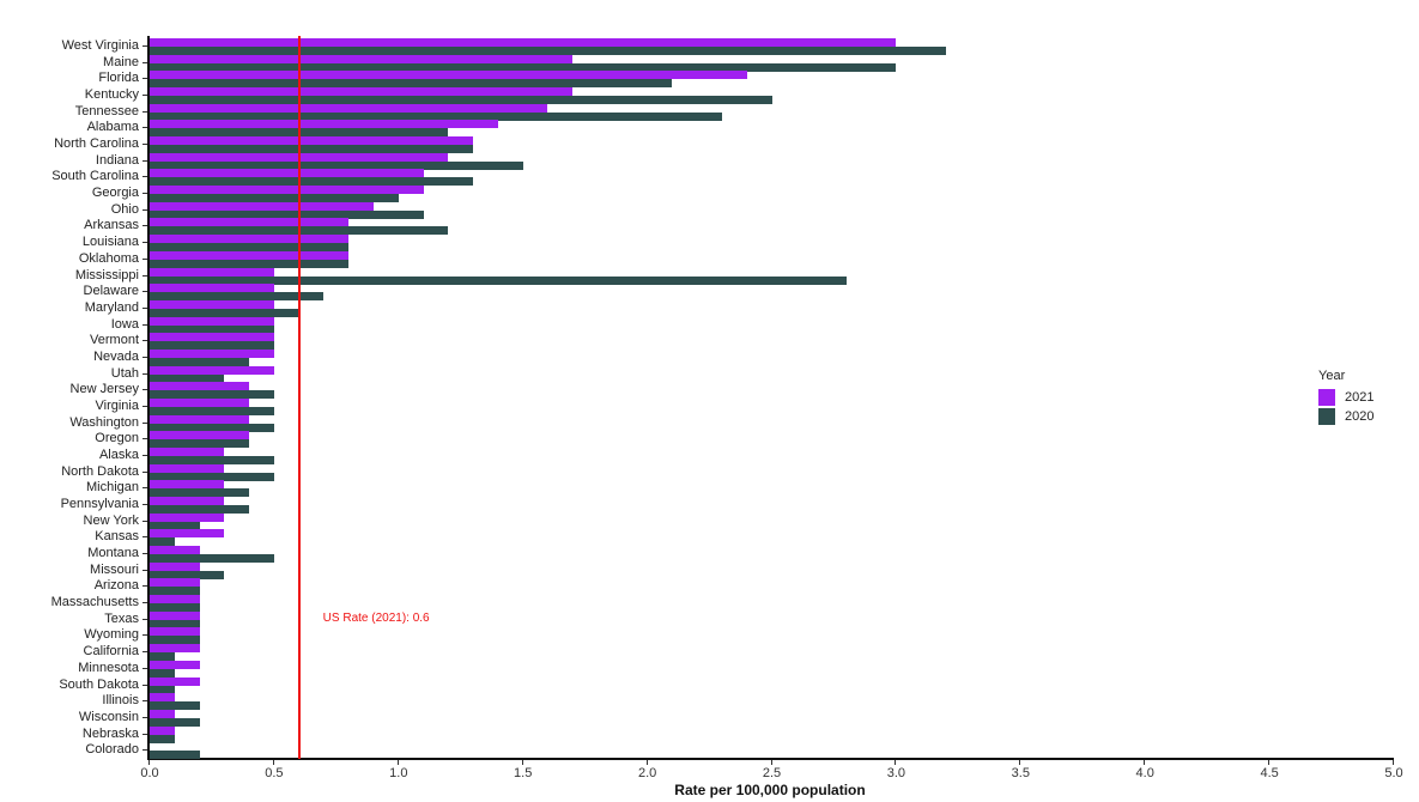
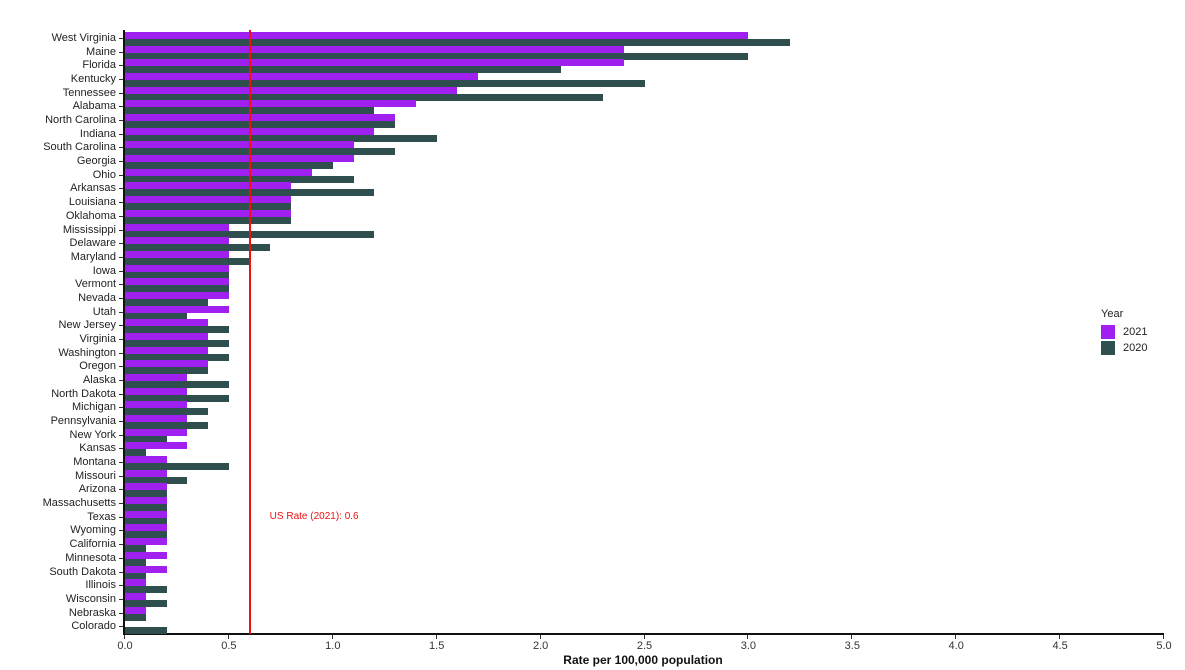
2021/Maine: 1.7 -> 2.4
2020/Mississippi: 2.8 -> 1.2
